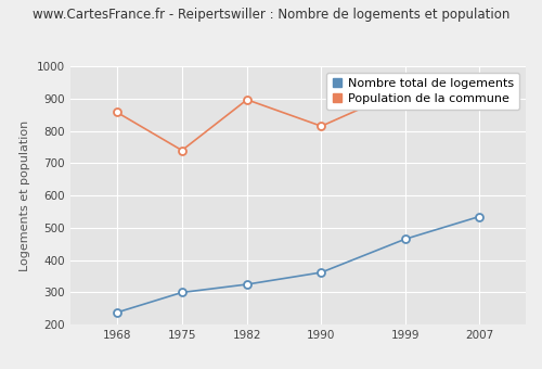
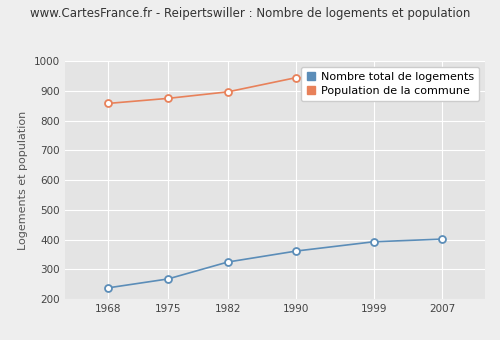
Nombre total de logements/1975: 300 -> 268
Population de la commune/1975: 740 -> 875
Population de la commune/1990: 815 -> 945
Nombre total de logements/1999: 465 -> 393
Nombre total de logements/2007: 535 -> 402
